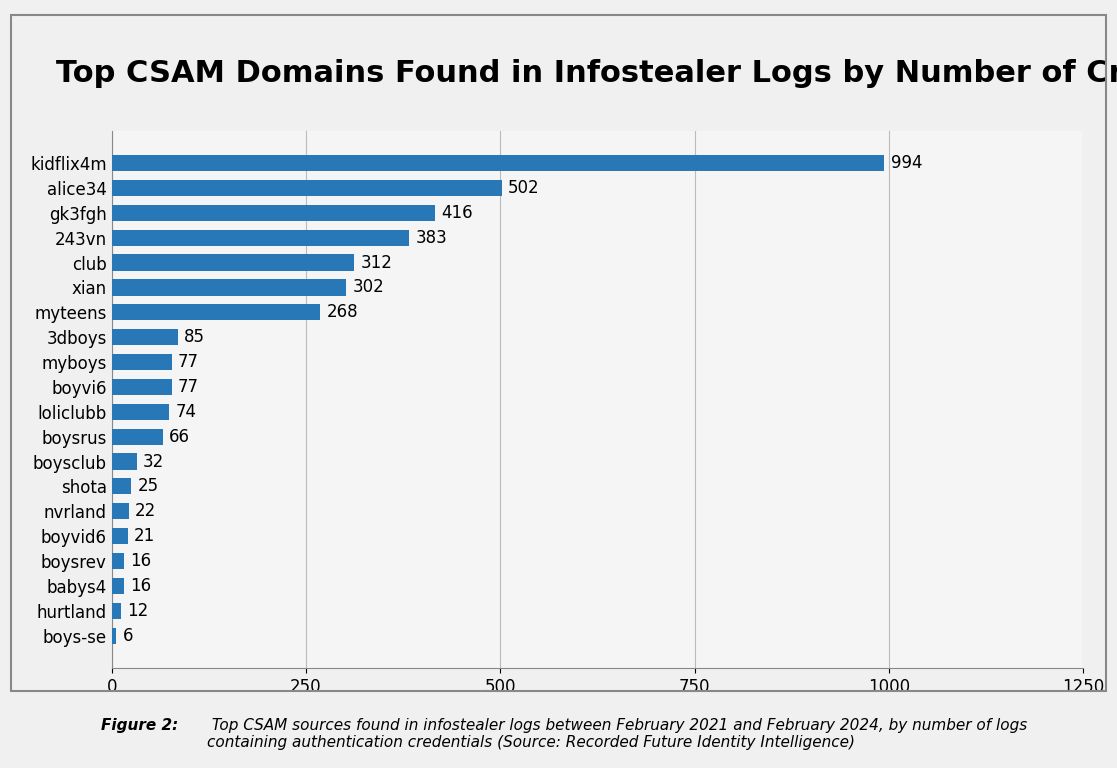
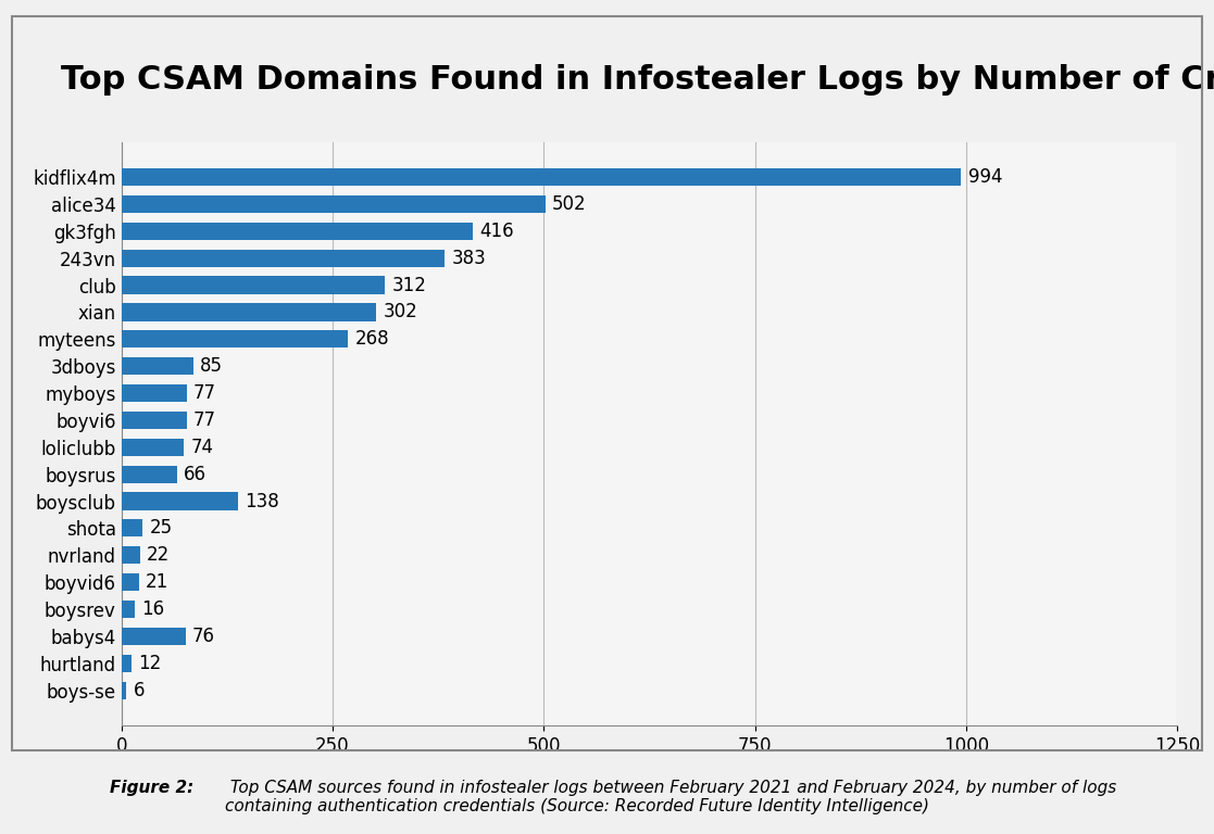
boysclub: 32 -> 138
babys4: 16 -> 76
